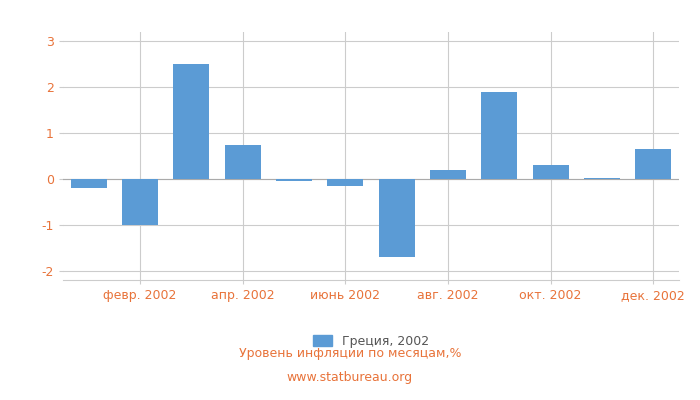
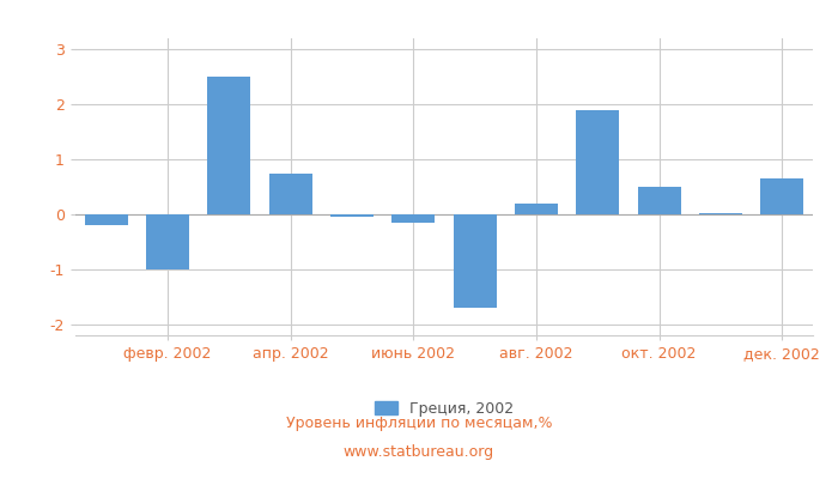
окт. 2002: 0.30 -> 0.50
